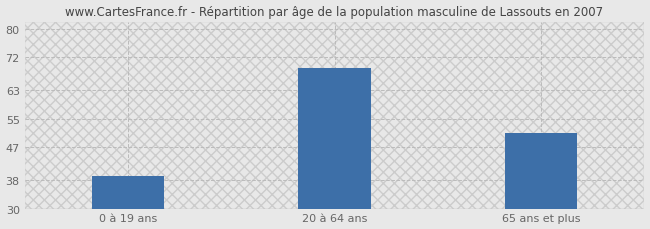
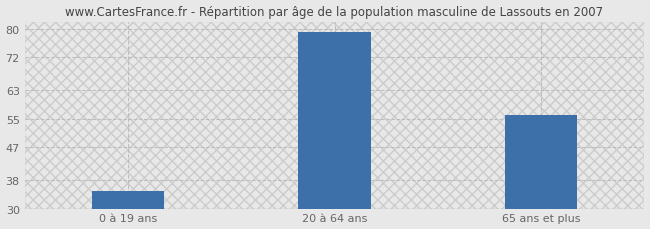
0 à 19 ans: 39 -> 35
20 à 64 ans: 69 -> 79
65 ans et plus: 51 -> 56
